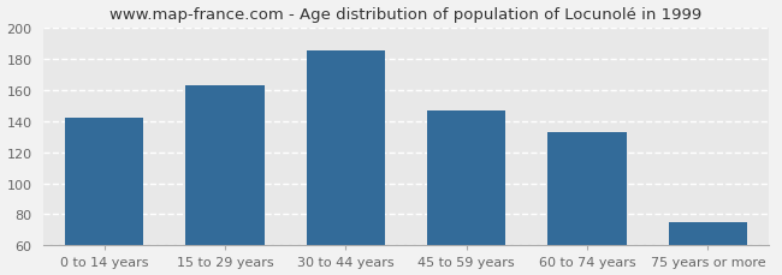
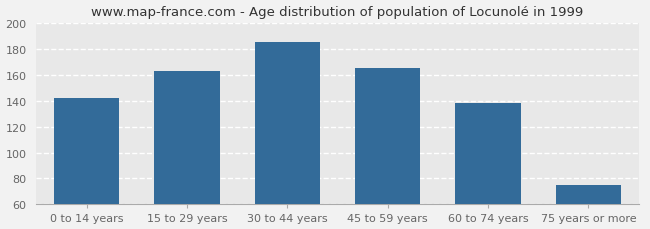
45 to 59 years: 147 -> 165
60 to 74 years: 133 -> 138
